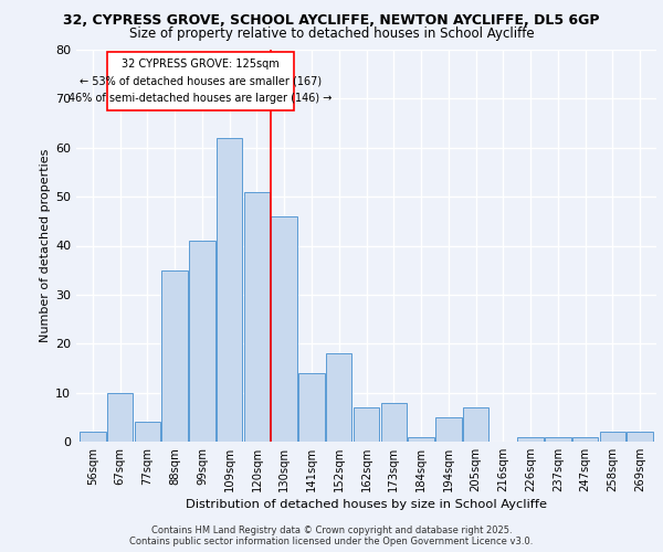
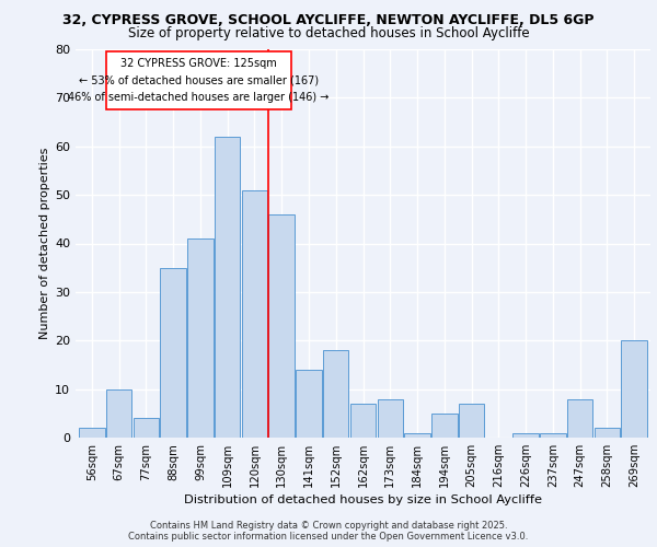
247sqm: 1 -> 8
269sqm: 2 -> 20
